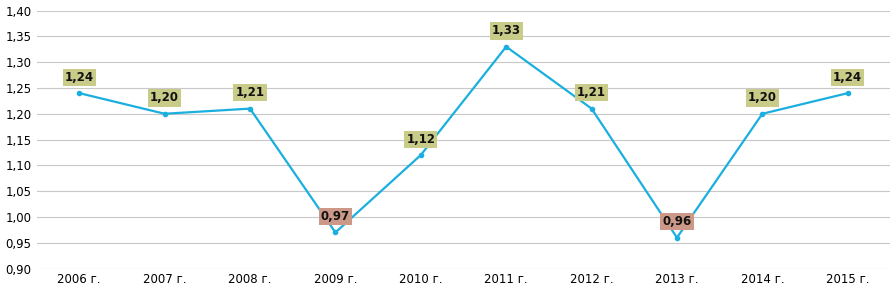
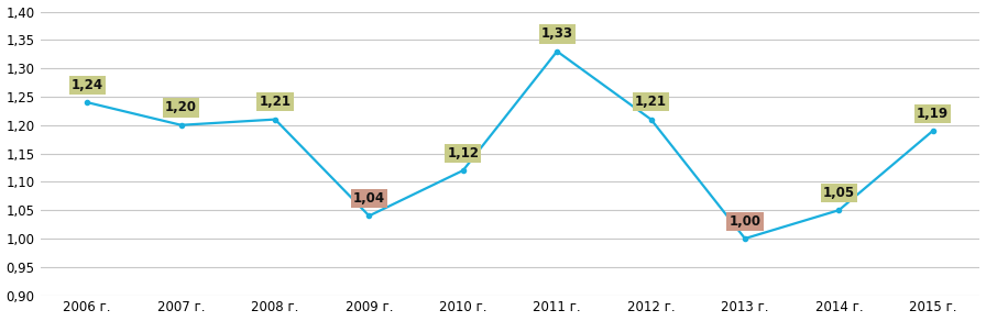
2009 г.: 0,97 -> 1,04
2013 г.: 0,96 -> 1,00
2014 г.: 1,20 -> 1,05
2015 г.: 1,24 -> 1,19
